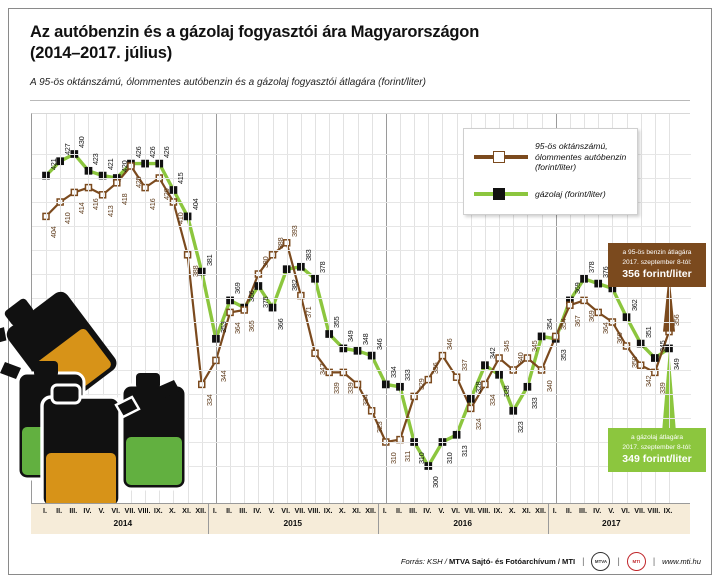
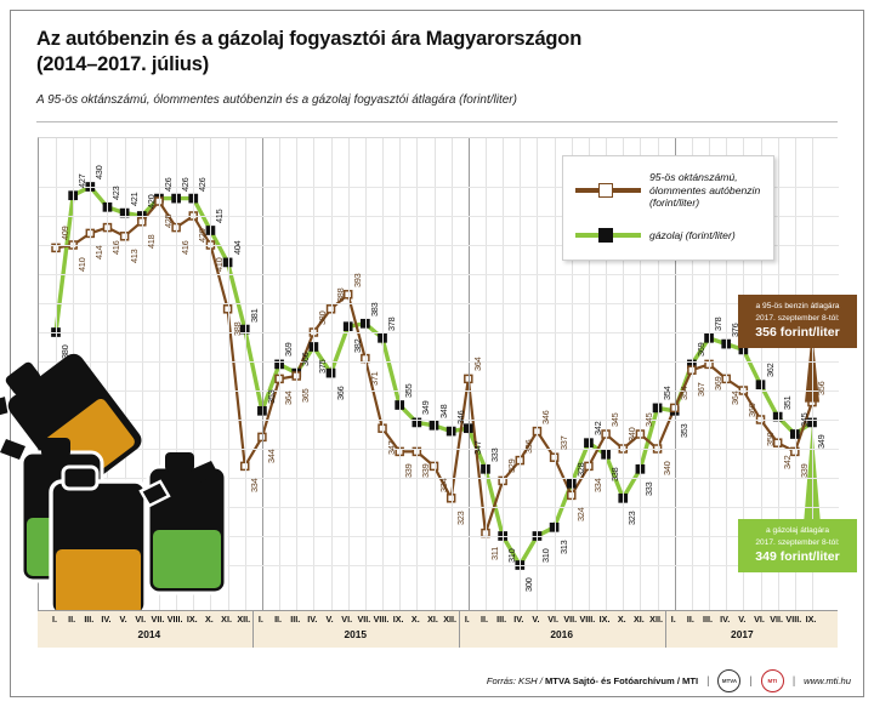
95-ös oktánszámú, ólommentes autóbenzin (forint/liter)/2014 I.: 404 -> 409
gázolaj (forint/liter)/2014 I.: 421 -> 380
95-ös oktánszámú, ólommentes autóbenzin (forint/liter)/2016 I.: 310 -> 364
gázolaj (forint/liter)/2016 I.: 334 -> 347
